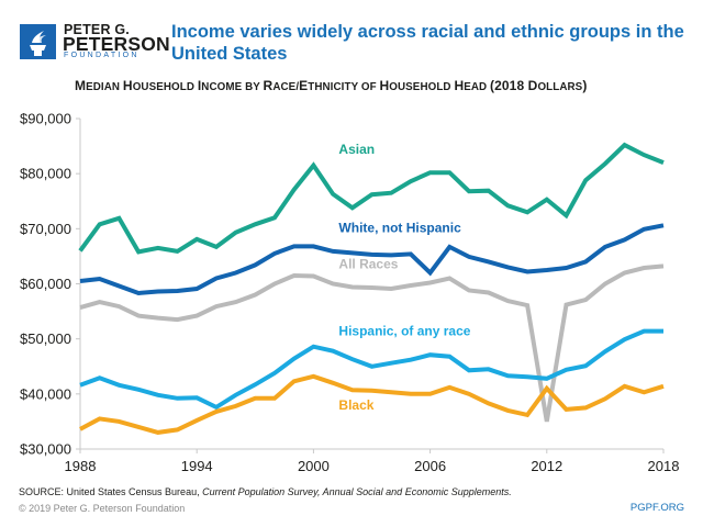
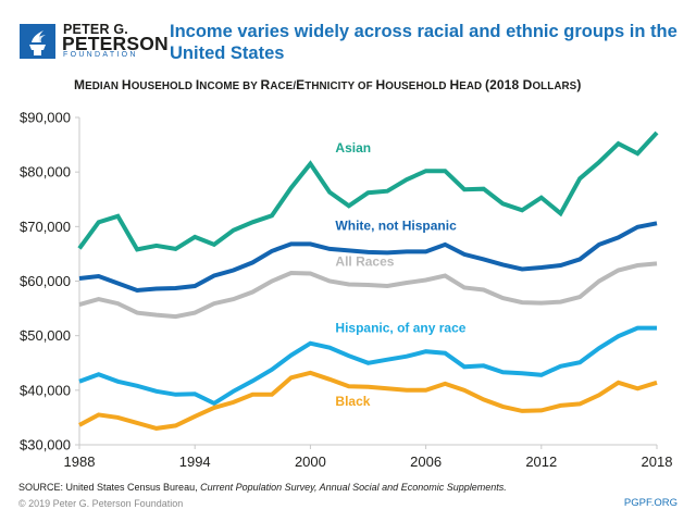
White, not Hispanic/2006: $62000 -> $65000
All Races/2012: $35000 -> $56000
Black/2012: $41000 -> $36000
Asian/2018: $82000 -> $87000
